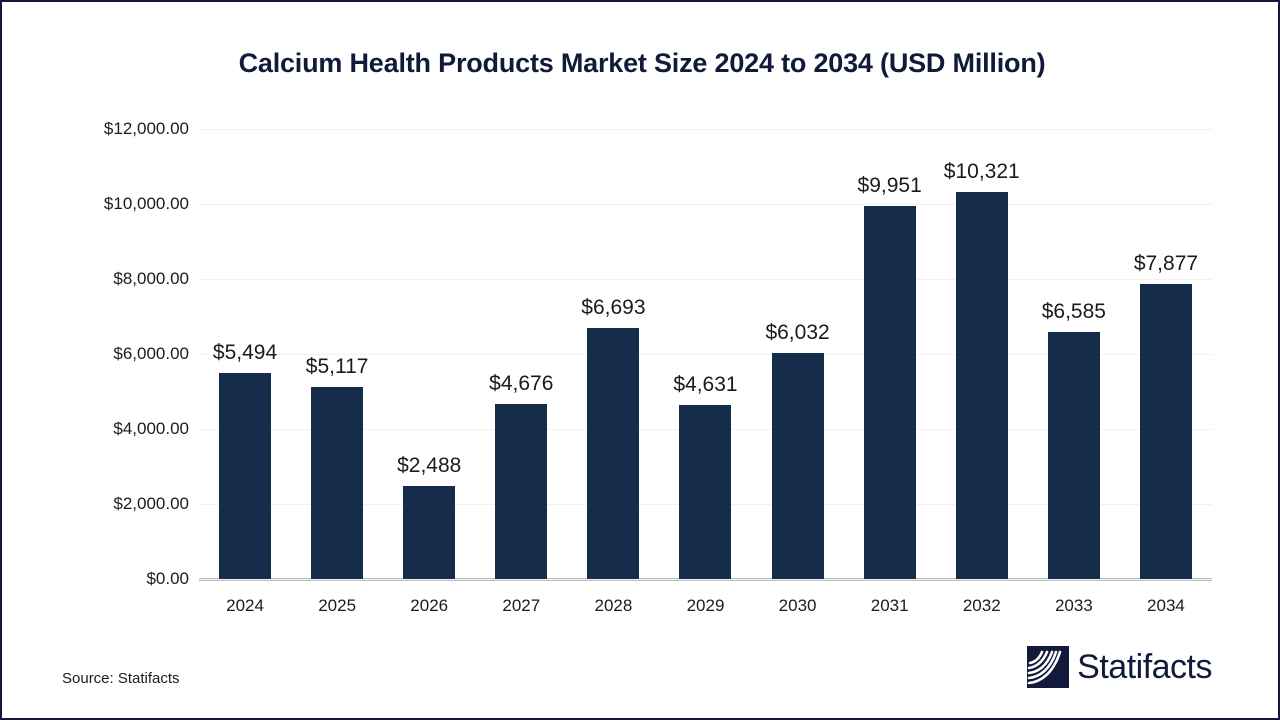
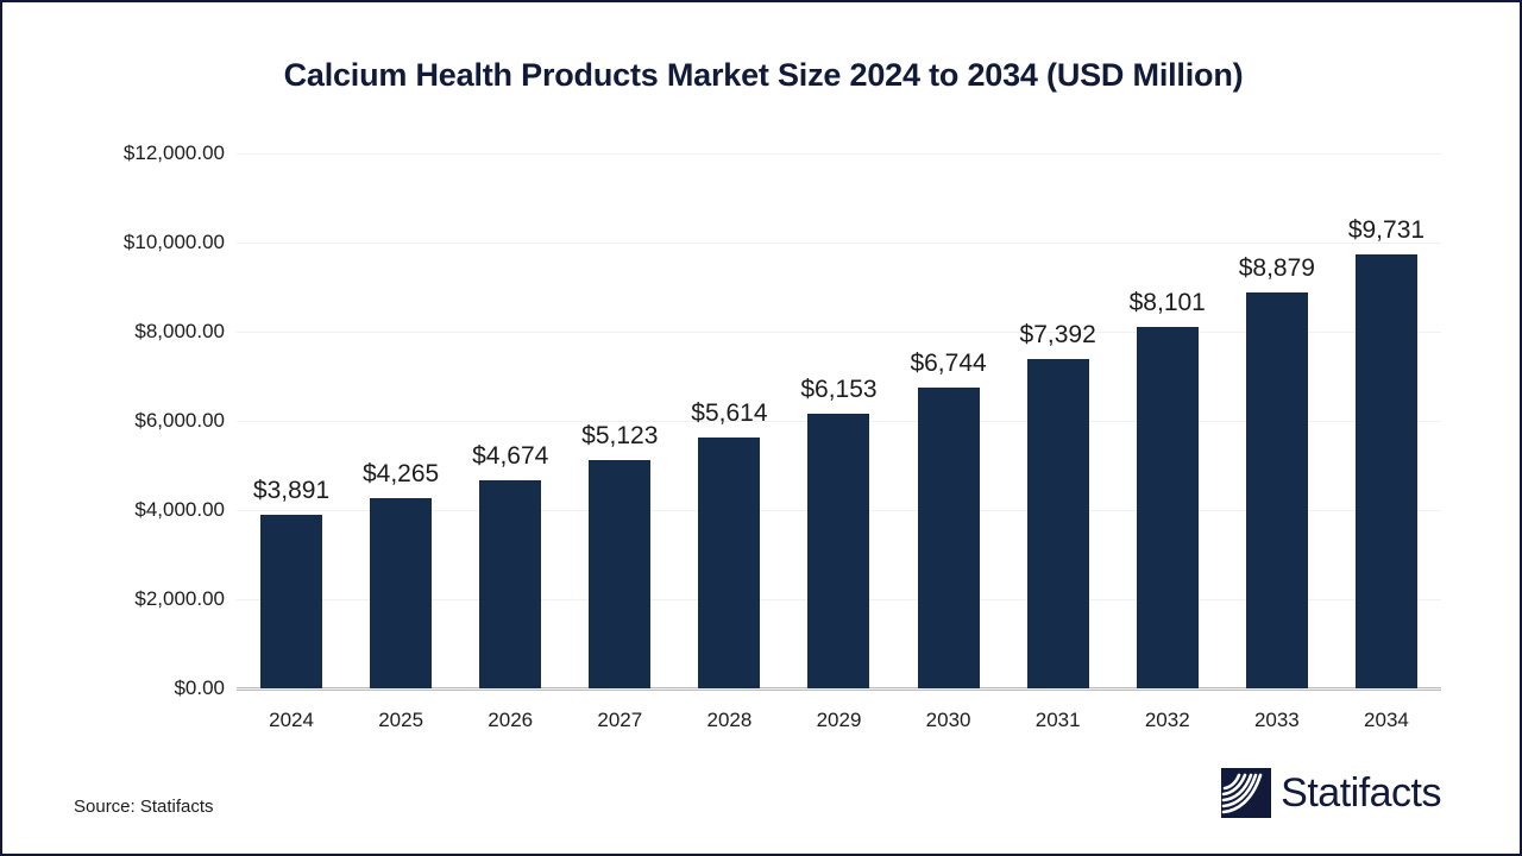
2024: $5,494 -> $3,891
2025: $5,117 -> $4,265
2026: $2,488 -> $4,674
2027: $4,676 -> $5,123
2028: $6,693 -> $5,614
2029: $4,631 -> $6,153
2030: $6,032 -> $6,744
2031: $9,951 -> $7,392
2032: $10,321 -> $8,101
2033: $6,585 -> $8,879
2034: $7,877 -> $9,731
